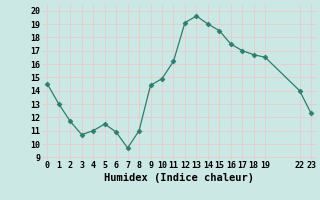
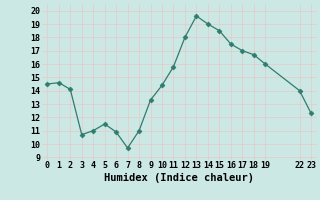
1: 13.0 -> 14.6
2: 11.7 -> 14.1
9: 14.4 -> 13.3
10: 14.9 -> 14.4
11: 16.2 -> 15.8
12: 19.1 -> 18.0
19: 16.5 -> 16.0
